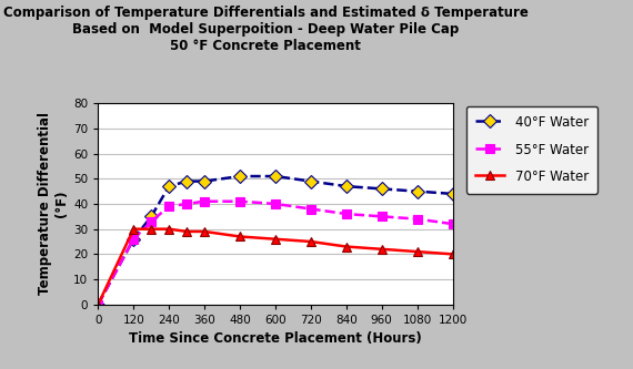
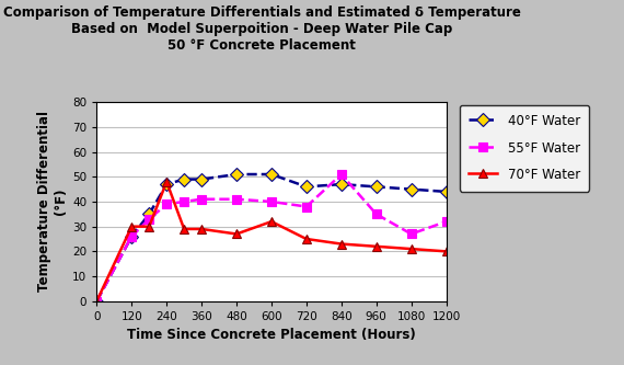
70°F Water/240: 30 -> 48
70°F Water/600: 26 -> 32
40°F Water/720: 49 -> 46
55°F Water/840: 36 -> 51
55°F Water/1080: 34 -> 27
